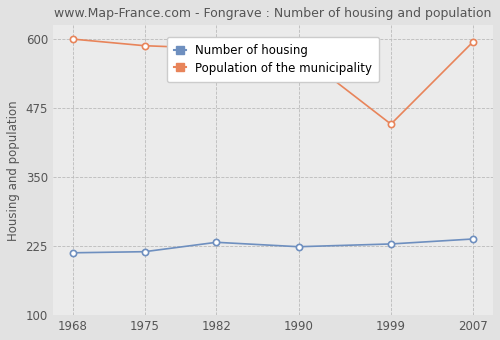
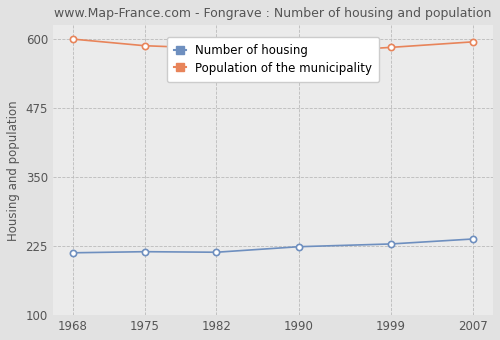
Number of housing/1982: 232 -> 214
Population of the municipality/1999: 446 -> 585
